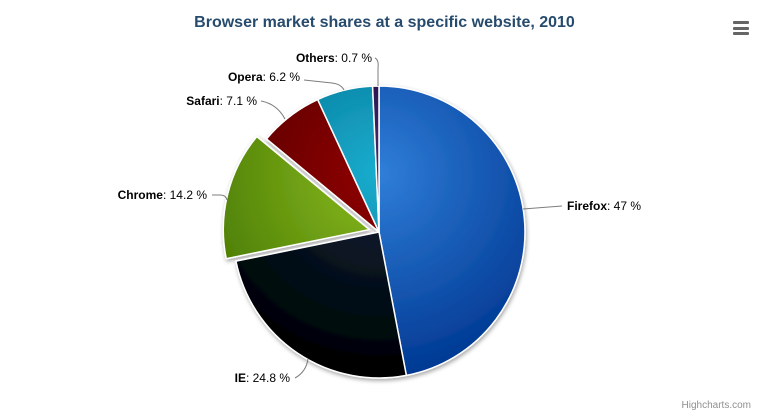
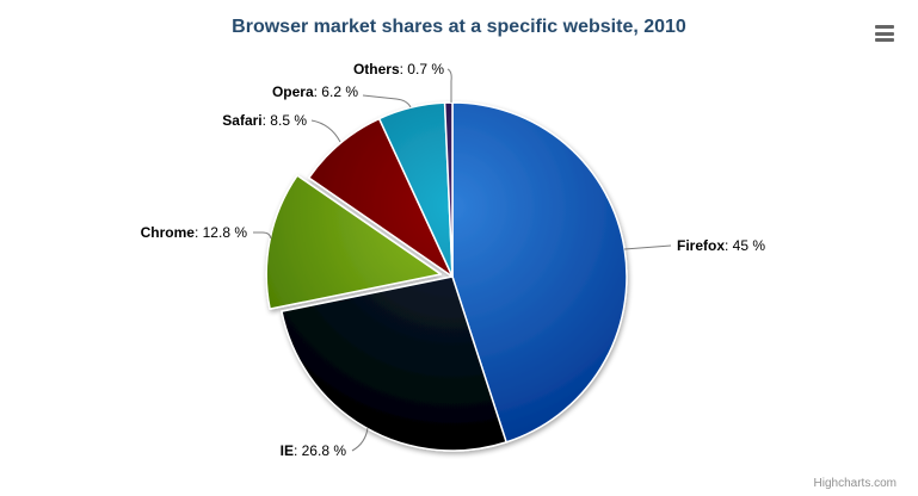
Firefox: 47 -> 45
IE: 24.8 -> 26.8
Chrome: 14.2 -> 12.8
Safari: 7.1 -> 8.5
